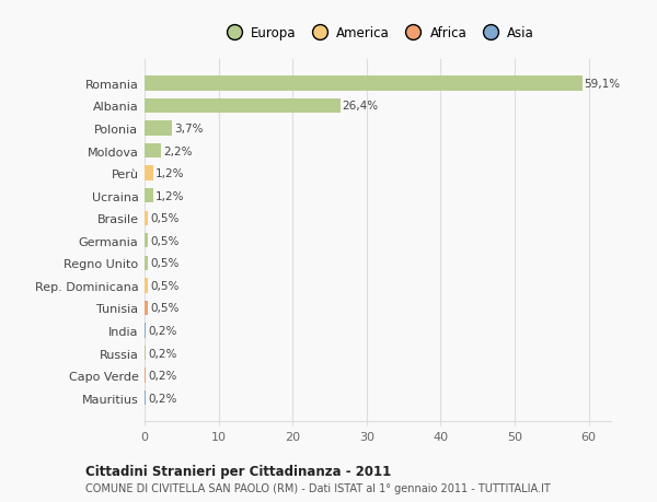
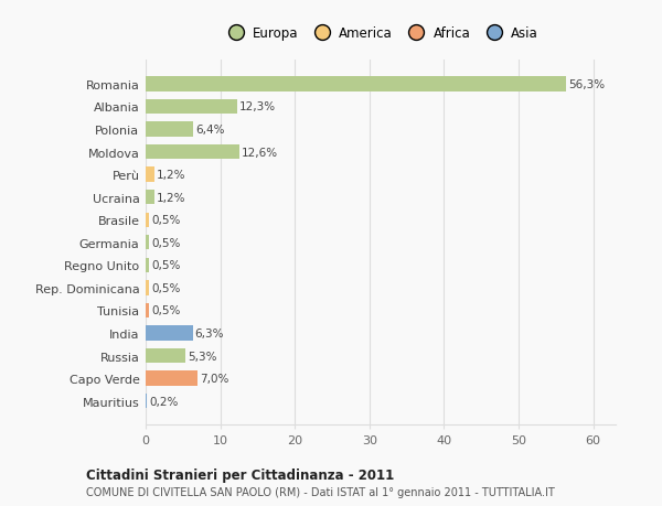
Romania: 59,1% -> 56,3%
Albania: 26,4% -> 12,3%
Polonia: 3,7% -> 6,4%
Moldova: 2,2% -> 12,6%
India: 0,2% -> 6,3%
Russia: 0,2% -> 5,3%
Capo Verde: 0,2% -> 7,0%
